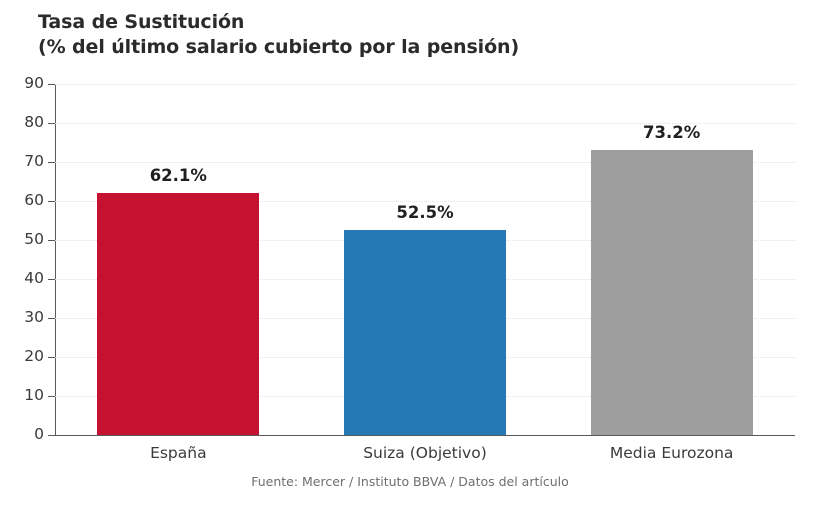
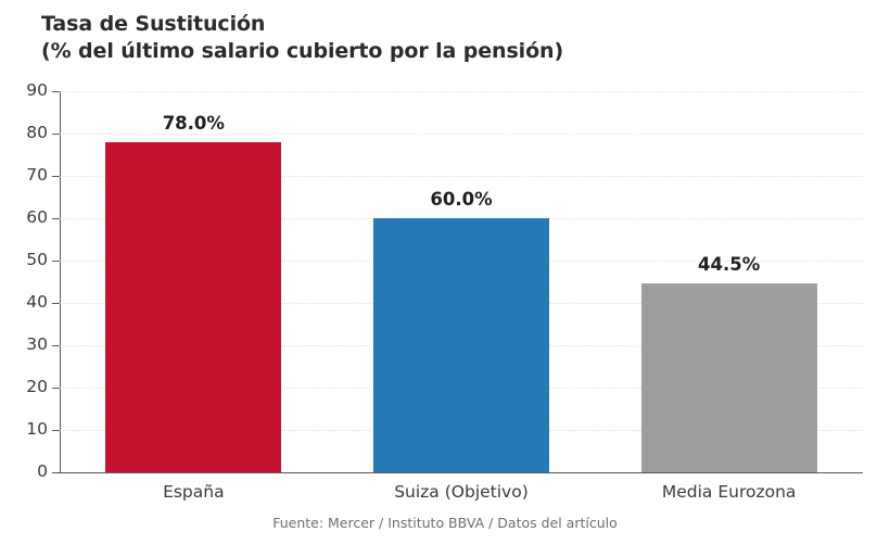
España: 62.1% -> 78.0%
Suiza (Objetivo): 52.5% -> 60.0%
Media Eurozona: 73.2% -> 44.5%
